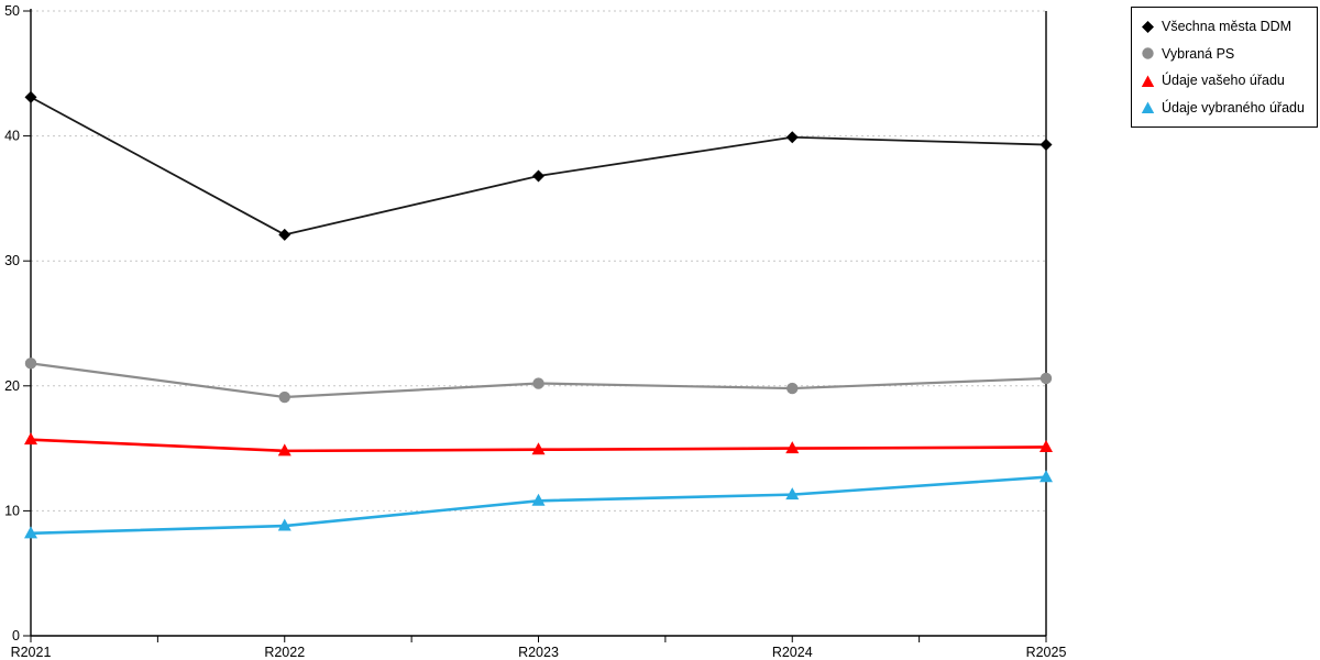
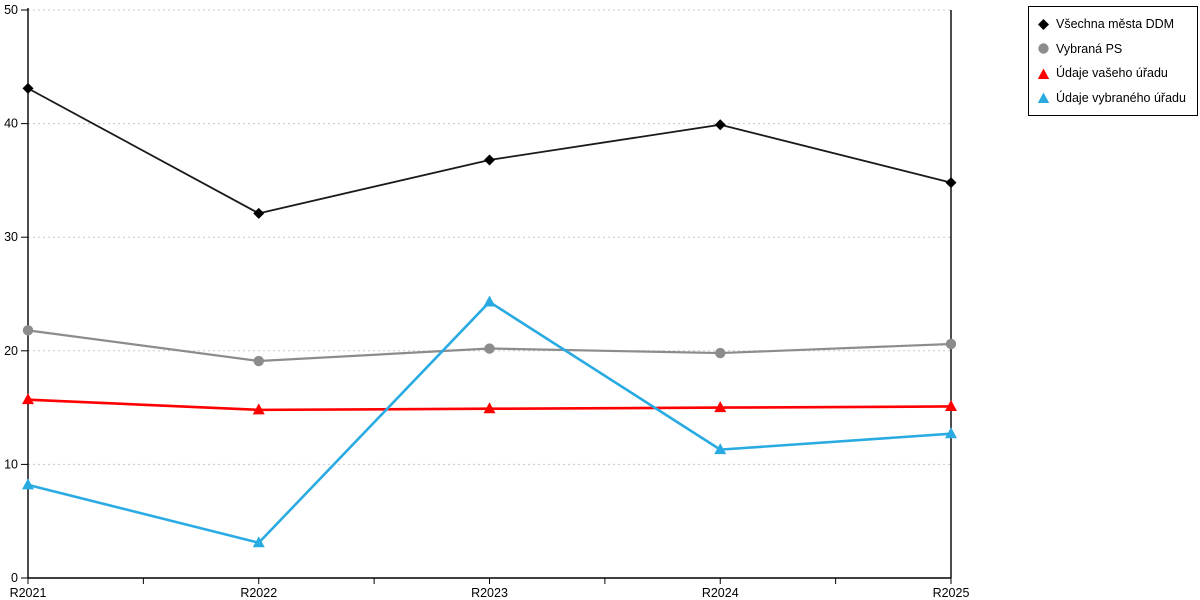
Údaje vybraného úřadu/R2022: 8.8 -> 3.1
Údaje vybraného úřadu/R2023: 10.8 -> 24.3
Všechna města DDM/R2025: 39.3 -> 34.8
